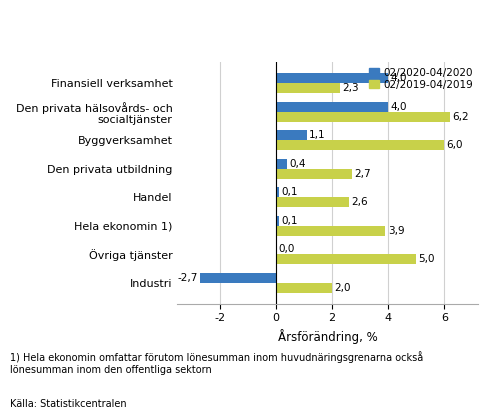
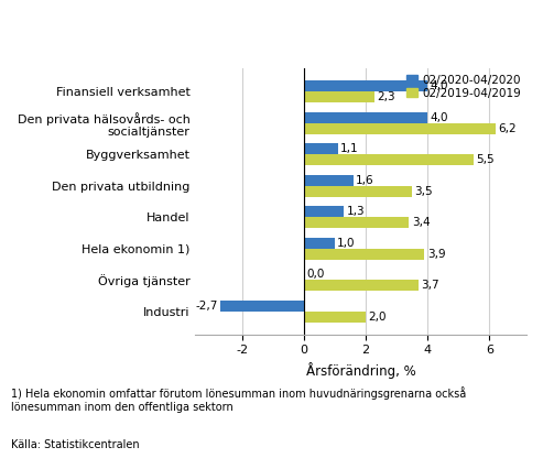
02/2019-04/2019/Byggverksamhet: 6,0 -> 5,5
02/2020-04/2020/Den privata utbildning: 0,4 -> 1,6
02/2019-04/2019/Den privata utbildning: 2,7 -> 3,5
02/2020-04/2020/Handel: 0,1 -> 1,3
02/2019-04/2019/Handel: 2,6 -> 3,4
02/2020-04/2020/Hela ekonomin 1): 0,1 -> 1,0
02/2019-04/2019/Övriga tjänster: 5,0 -> 3,7
